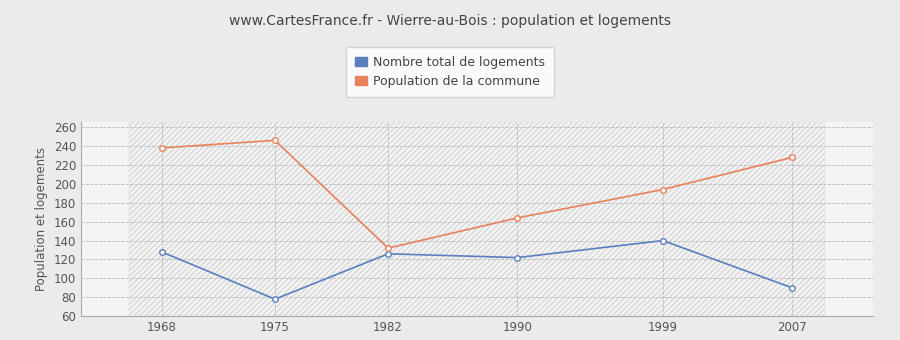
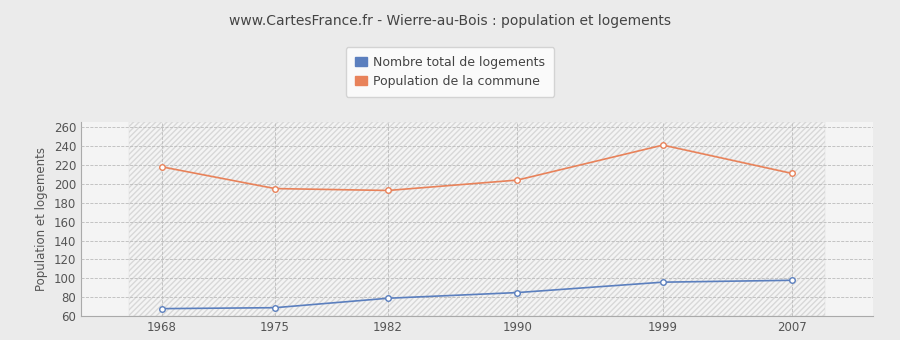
Nombre total de logements/1968: 128 -> 68
Population de la commune/1968: 238 -> 218
Nombre total de logements/1975: 78 -> 69
Population de la commune/1975: 246 -> 195
Nombre total de logements/1982: 126 -> 79
Population de la commune/1982: 132 -> 193
Nombre total de logements/1990: 122 -> 85
Population de la commune/1990: 164 -> 204
Nombre total de logements/1999: 140 -> 96
Population de la commune/1999: 194 -> 241
Nombre total de logements/2007: 90 -> 98
Population de la commune/2007: 228 -> 211
